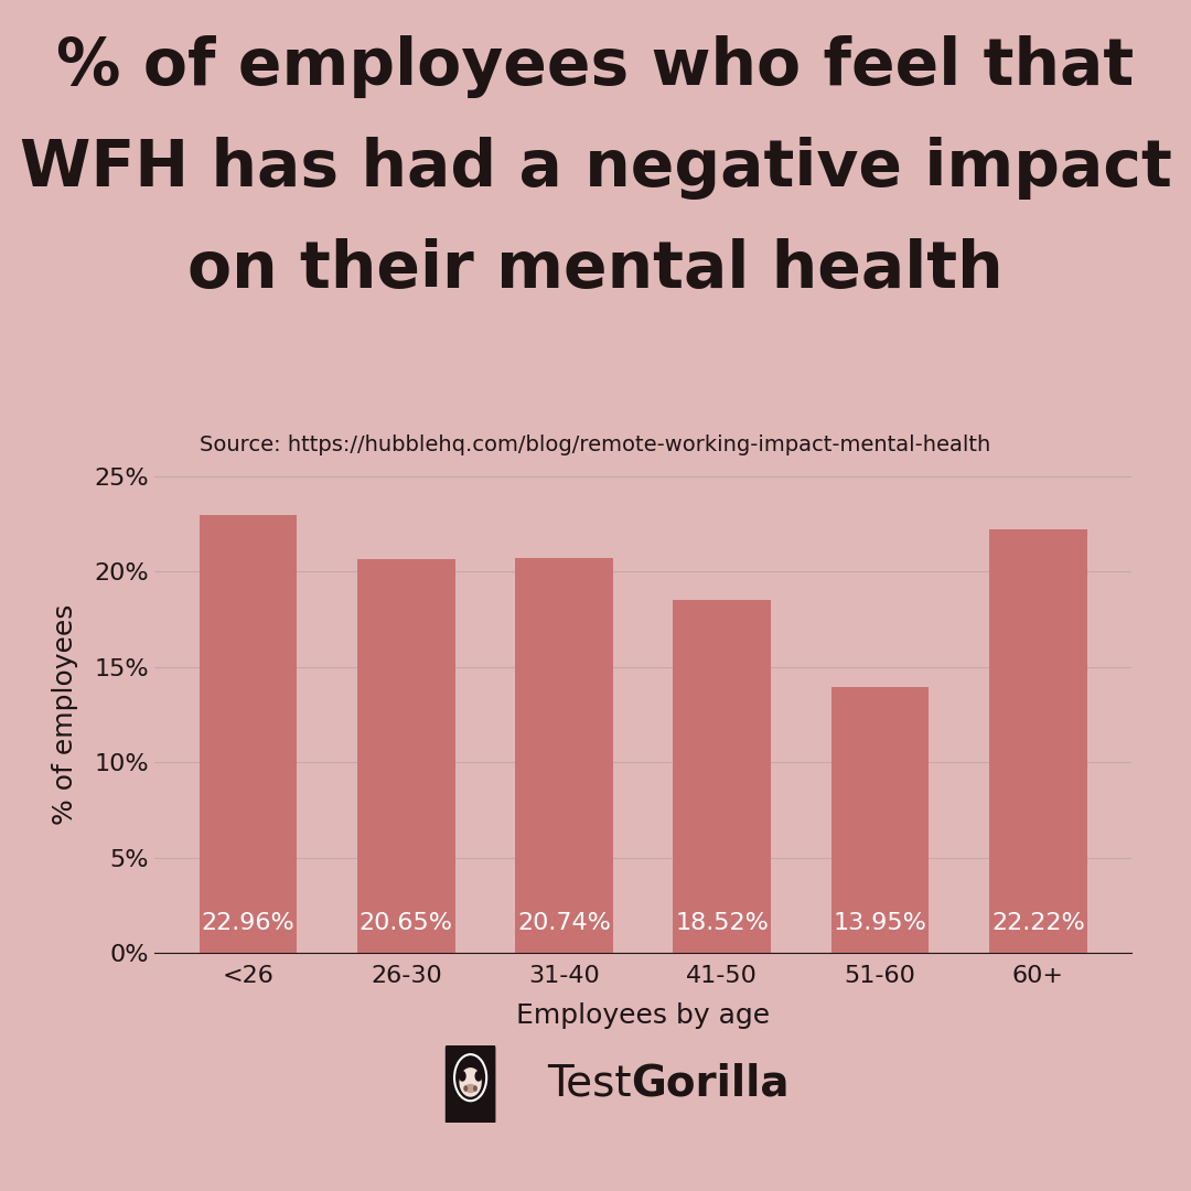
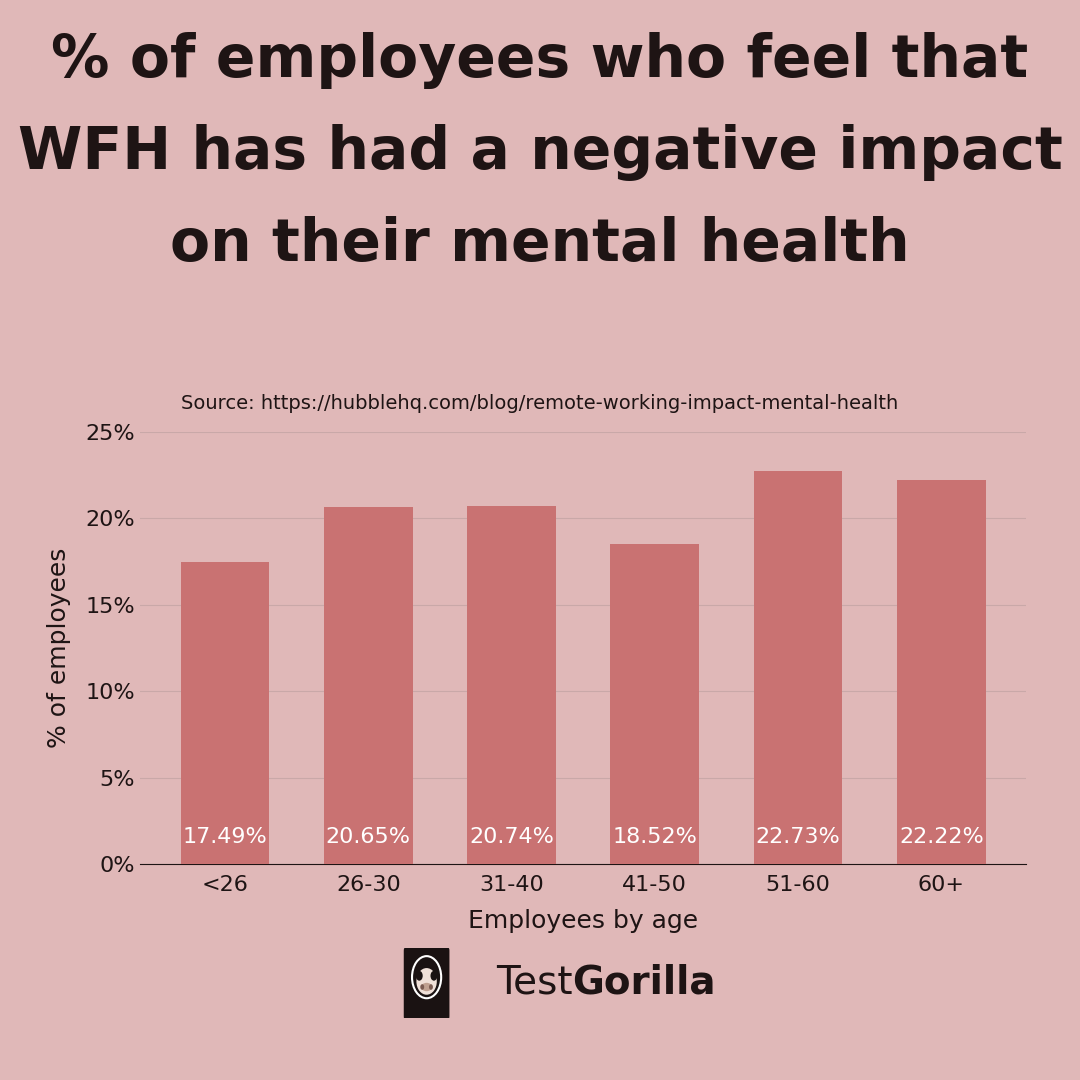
<26: 22.96% -> 17.49%
51-60: 13.95% -> 22.73%
